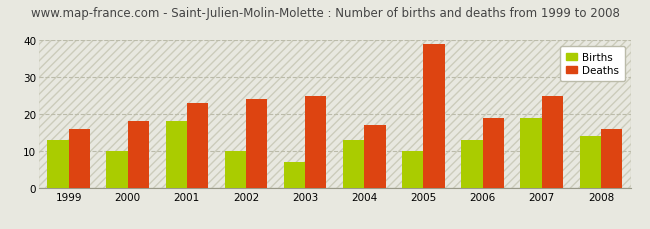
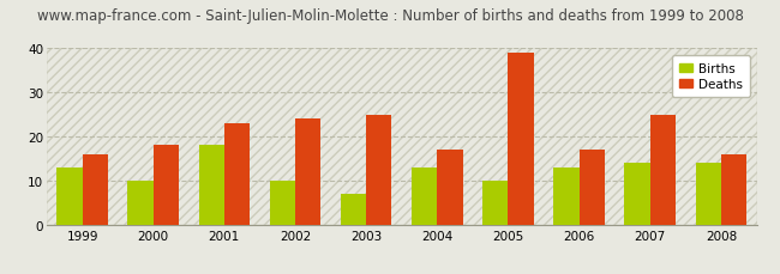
Deaths/2006: 19 -> 17
Births/2007: 19 -> 14
